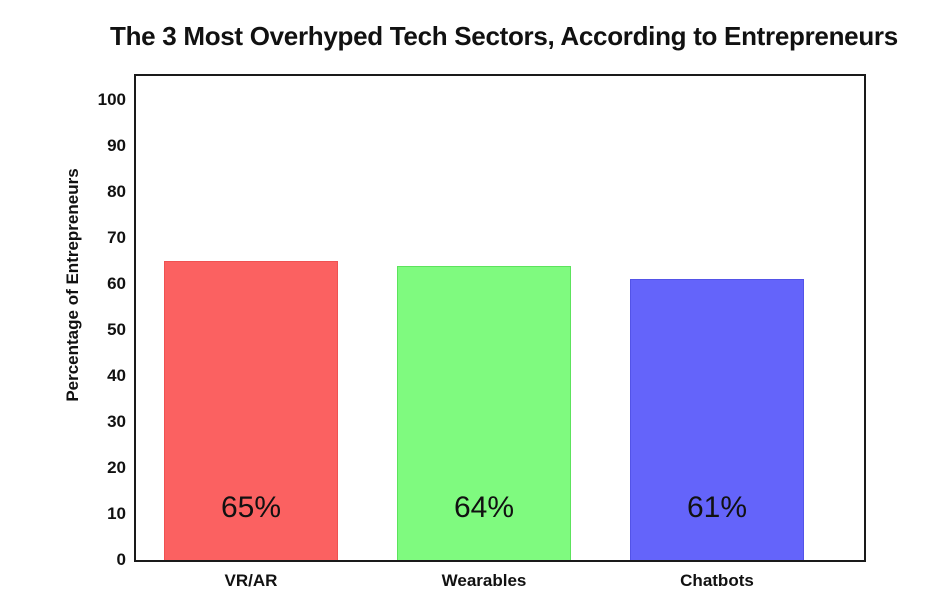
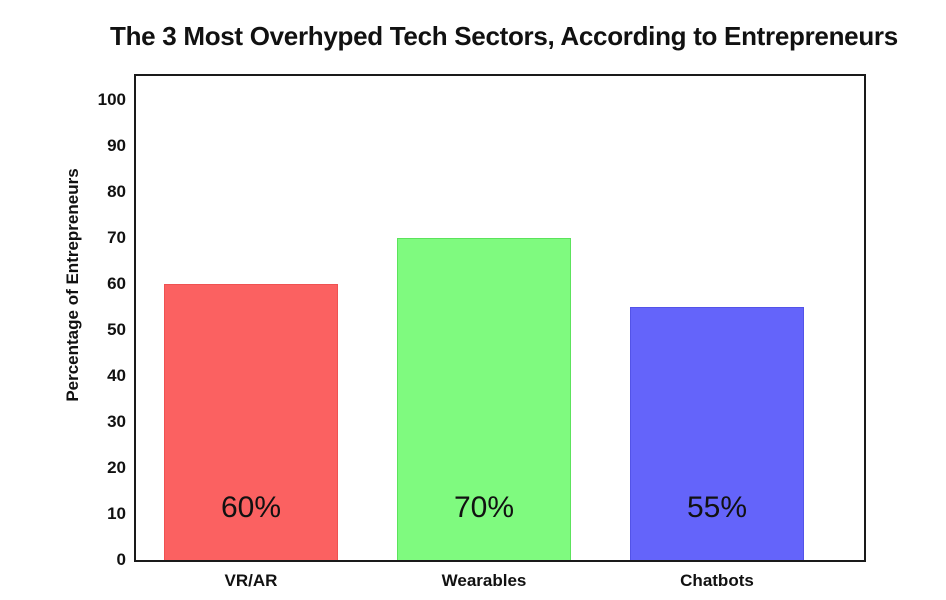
VR/AR: 65% -> 60%
Wearables: 64% -> 70%
Chatbots: 61% -> 55%
